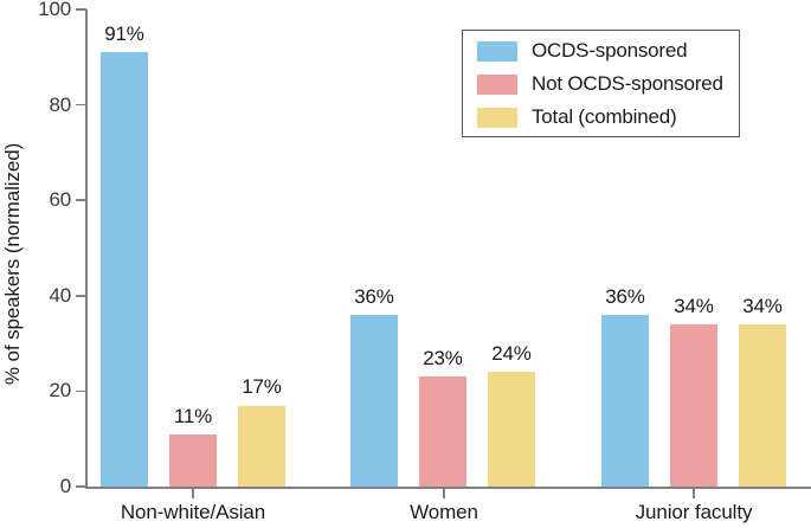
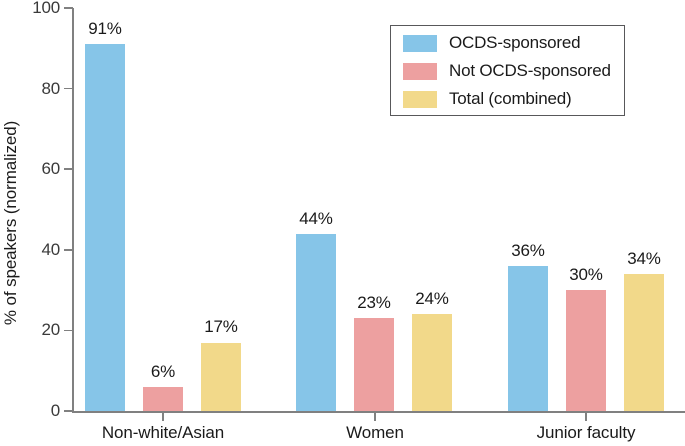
Not OCDS-sponsored/Non-white/Asian: 11% -> 6%
OCDS-sponsored/Women: 36% -> 44%
Not OCDS-sponsored/Junior faculty: 34% -> 30%
